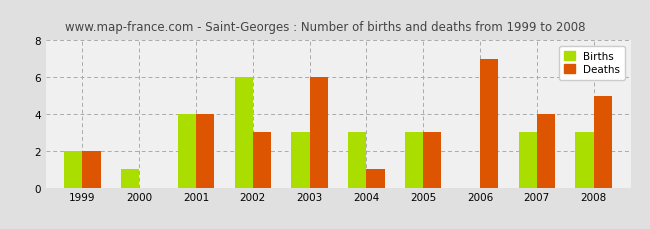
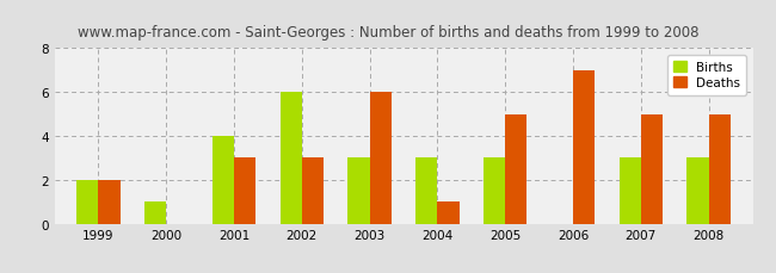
Deaths/2001: 4 -> 3
Deaths/2005: 3 -> 5
Deaths/2007: 4 -> 5
